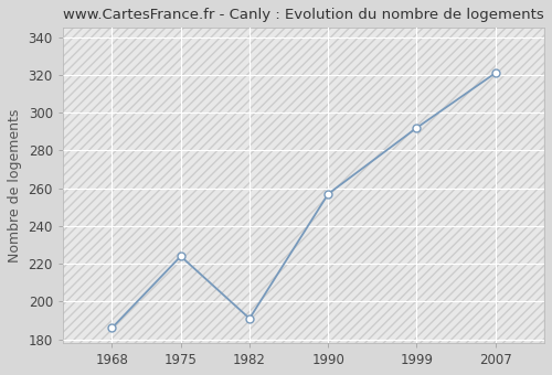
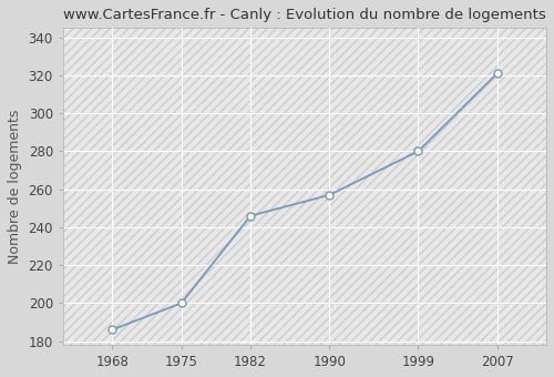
1975: 224 -> 200
1982: 191 -> 246
1999: 292 -> 280
